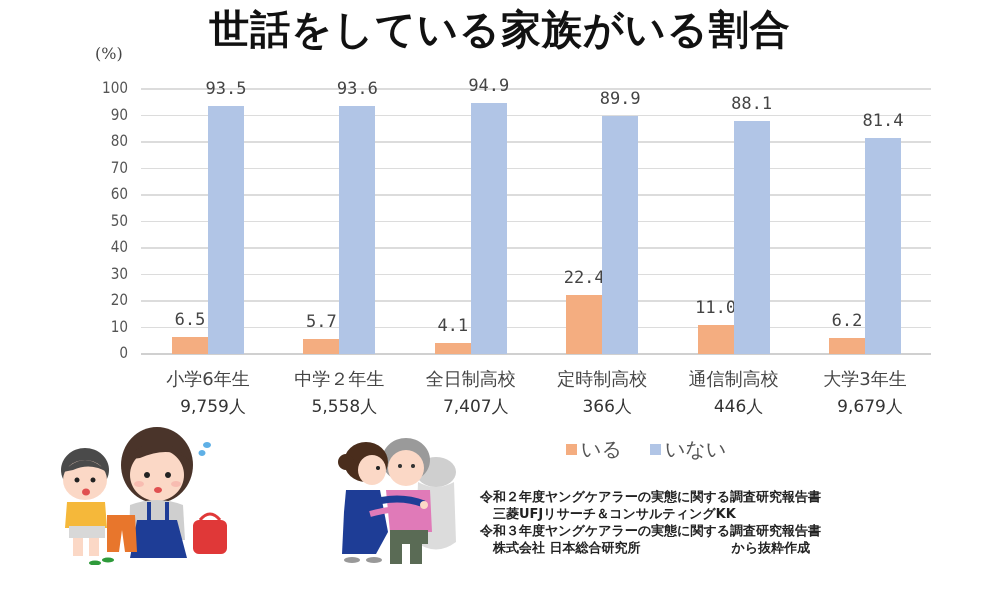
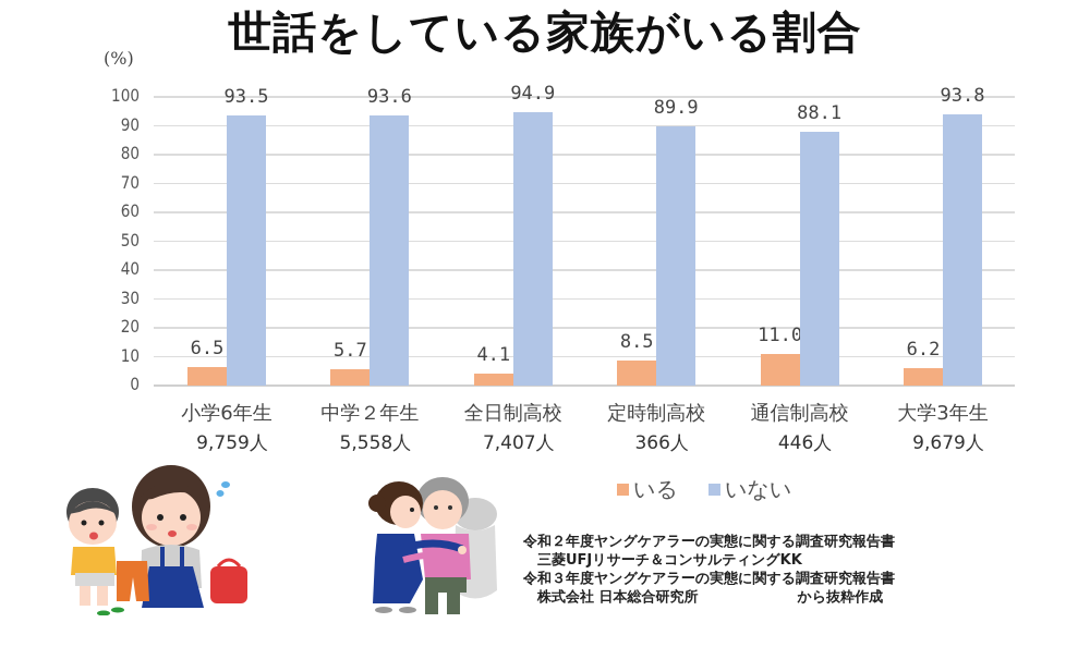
いる/定時制高校: 22.4 -> 8.5
いない/大学3年生: 81.4 -> 93.8
